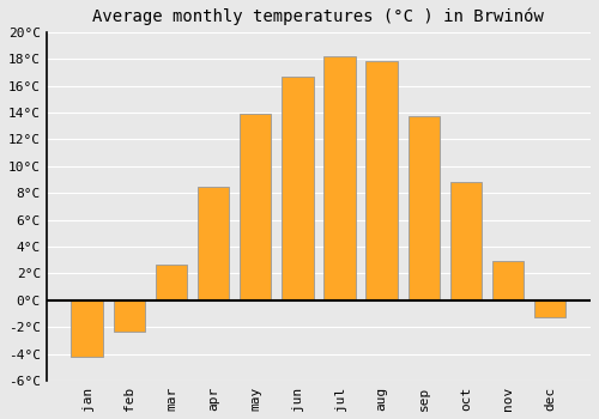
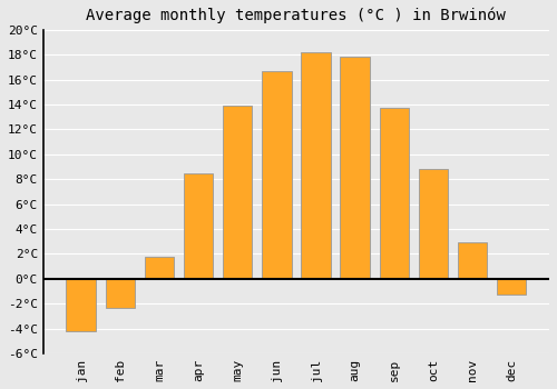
mar: 2.7°C -> 1.8°C
